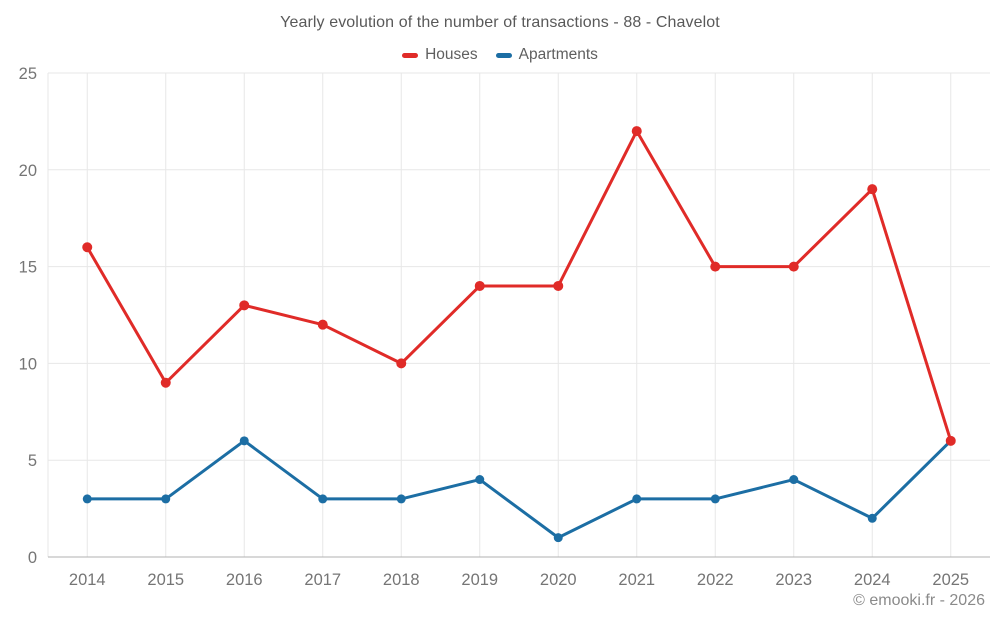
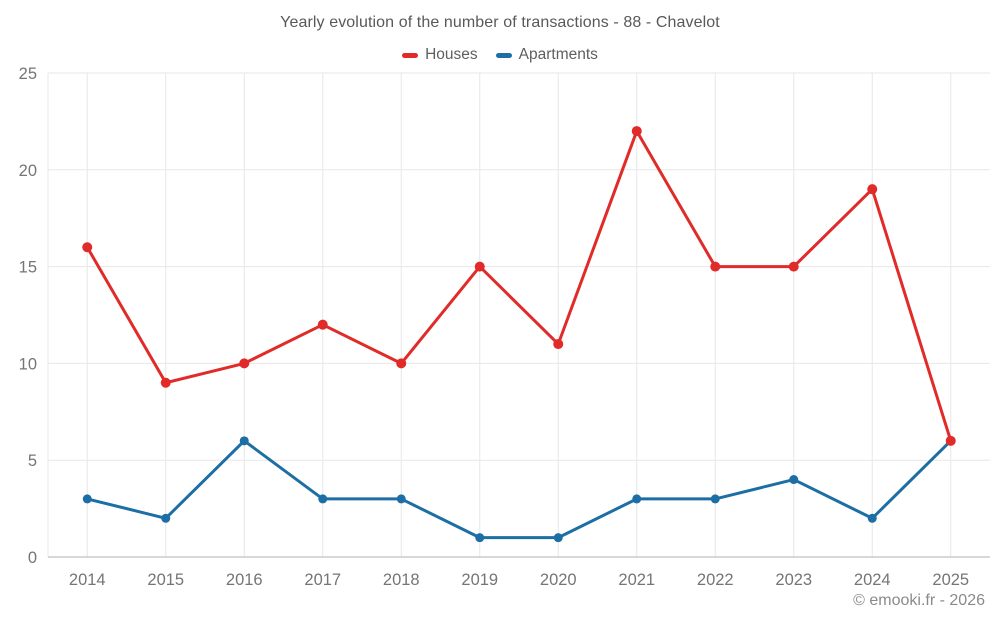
Apartments/2015: 3 -> 2
Houses/2016: 13 -> 10
Houses/2019: 14 -> 15
Apartments/2019: 4 -> 1
Houses/2020: 14 -> 11
